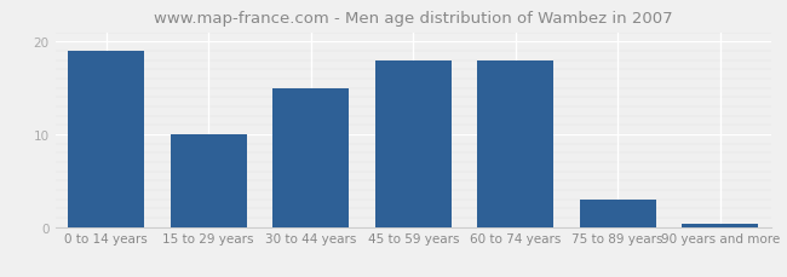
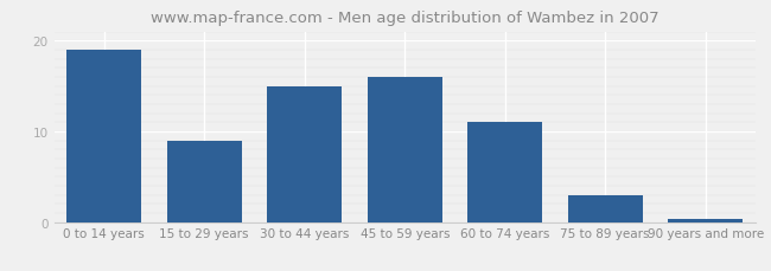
15 to 29 years: 10.0 -> 9.0
45 to 59 years: 18.0 -> 16.0
60 to 74 years: 18.0 -> 11.0
